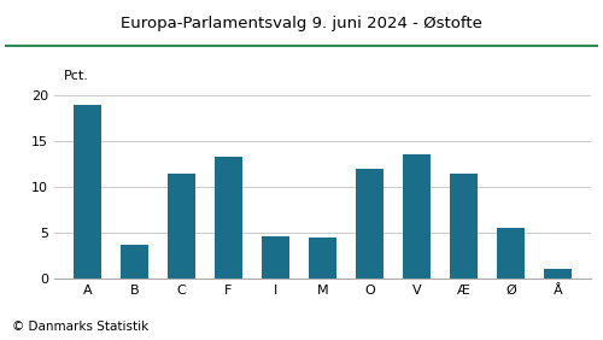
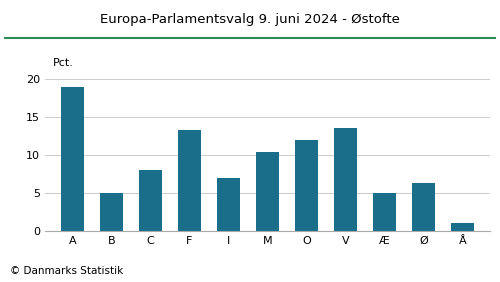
B: 3.7 -> 5.0
C: 11.5 -> 8.0
I: 4.6 -> 7.0
M: 4.5 -> 10.4
Æ: 11.5 -> 5.0
Ø: 5.6 -> 6.4
